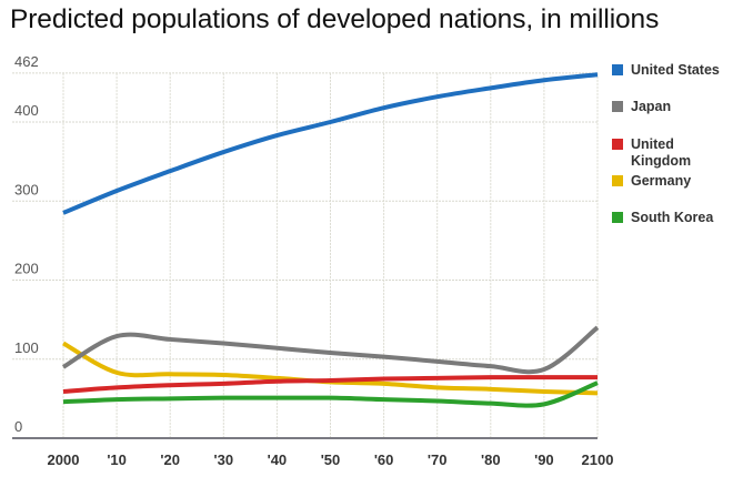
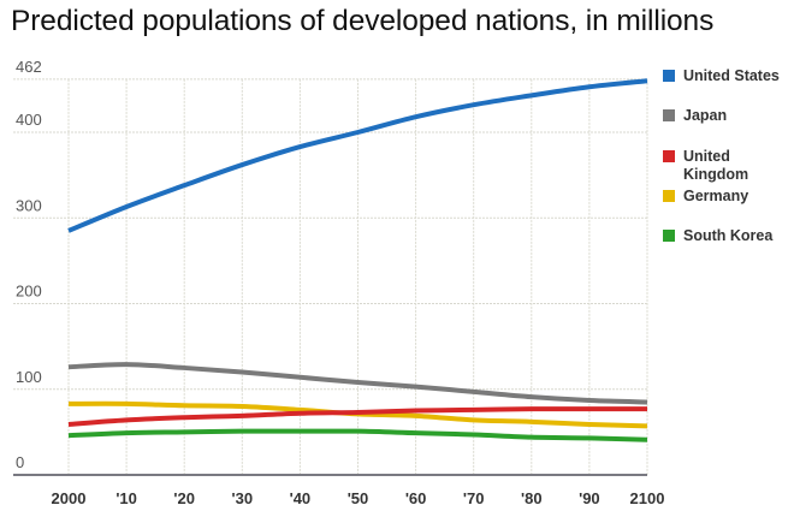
Japan/2000: 90 -> 130
Germany/2000: 120 -> 80
Japan/2100: 140 -> 80
South Korea/2100: 70 -> 40
